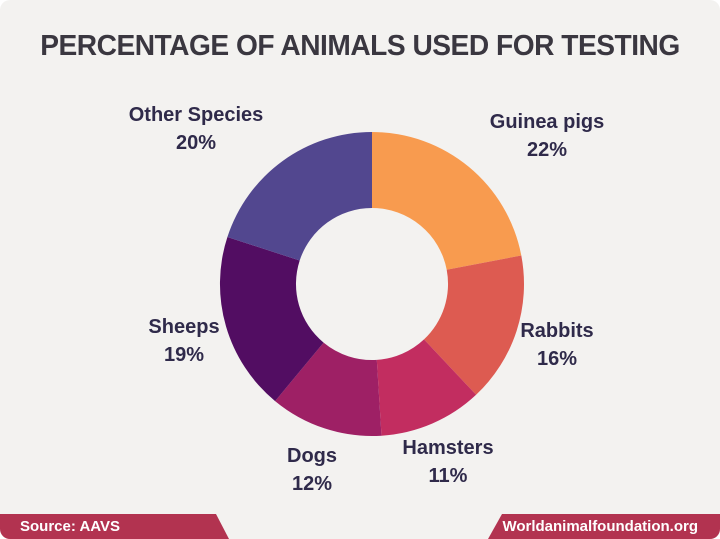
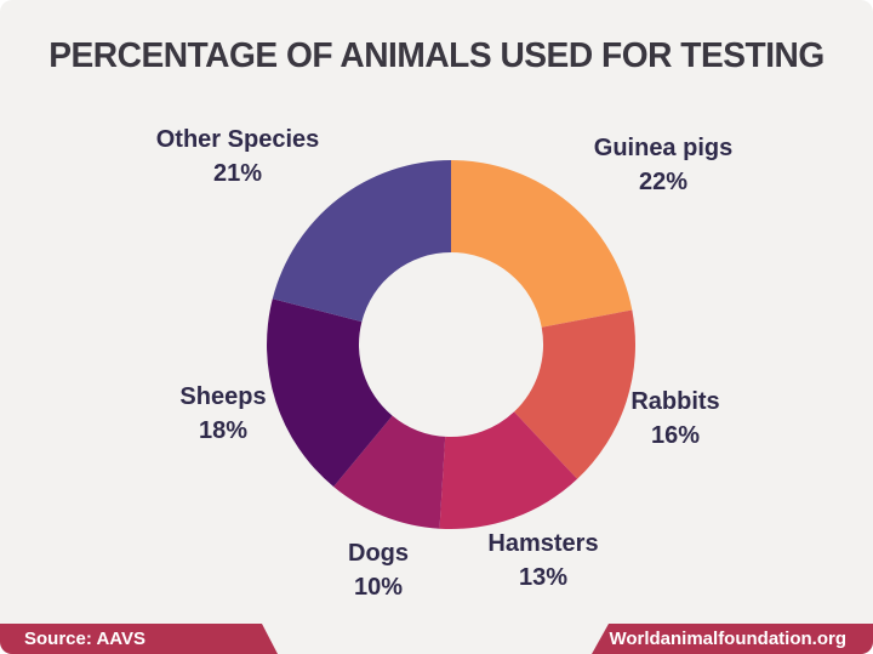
Hamsters: 11% -> 13%
Dogs: 12% -> 10%
Sheeps: 19% -> 18%
Other Species: 20% -> 21%
